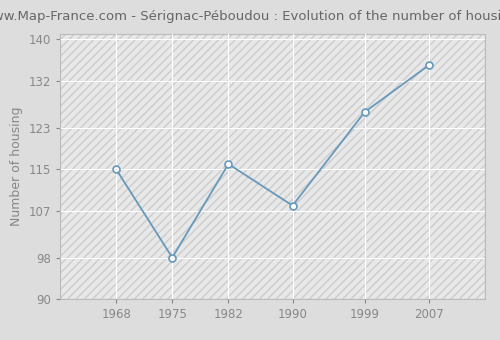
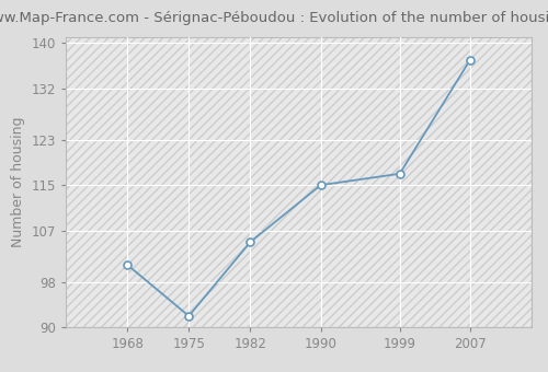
1968: 115 -> 101
1975: 98 -> 92
1982: 116 -> 105
1990: 108 -> 115
1999: 126 -> 117
2007: 135 -> 137
